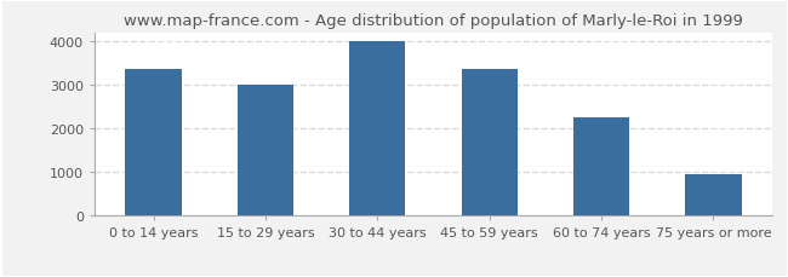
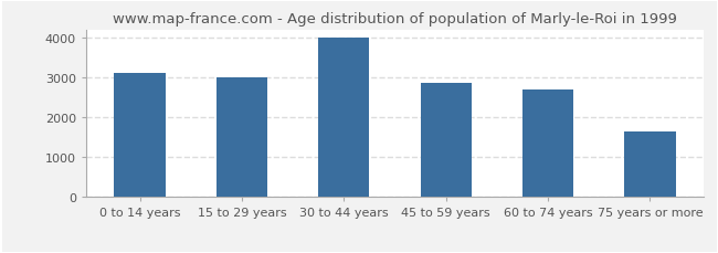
0 to 14 years: 3370 -> 3100
45 to 59 years: 3360 -> 2850
60 to 74 years: 2250 -> 2700
75 years or more: 960 -> 1650
